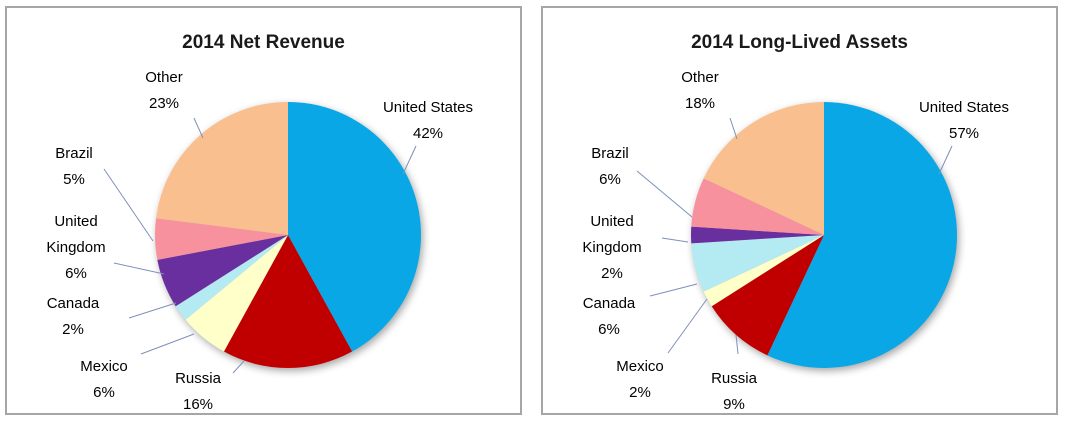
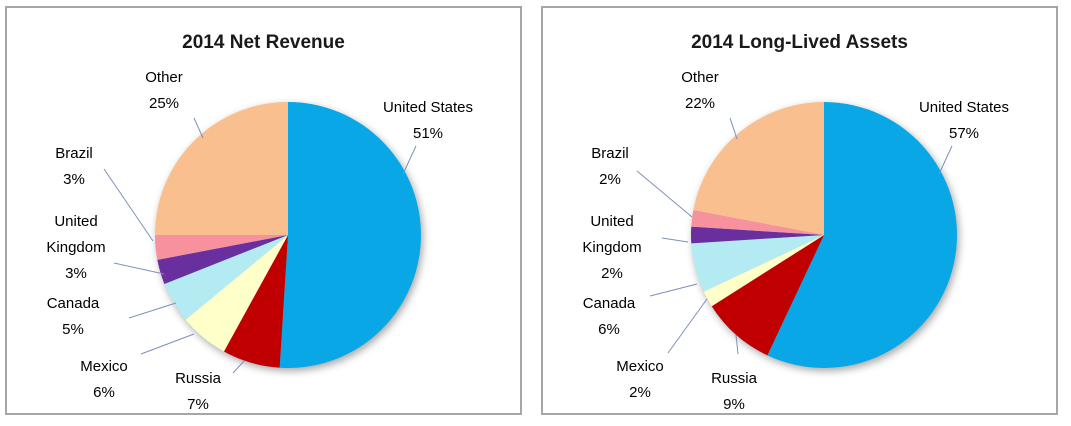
2014 Net Revenue/United States: 42% -> 51%
2014 Net Revenue/Russia: 16% -> 7%
2014 Net Revenue/Canada: 2% -> 5%
2014 Net Revenue/United Kingdom: 6% -> 3%
2014 Net Revenue/Brazil: 5% -> 3%
2014 Net Revenue/Other: 23% -> 25%
2014 Long-Lived Assets/Brazil: 6% -> 2%
2014 Long-Lived Assets/Other: 18% -> 22%
